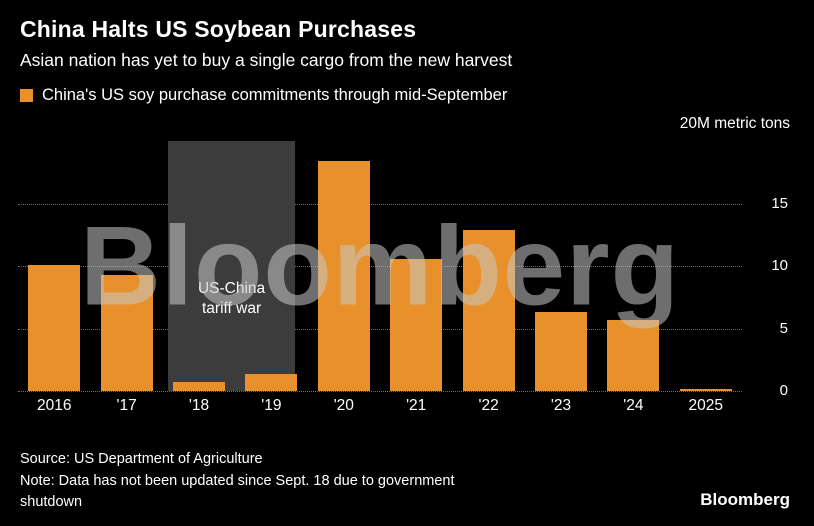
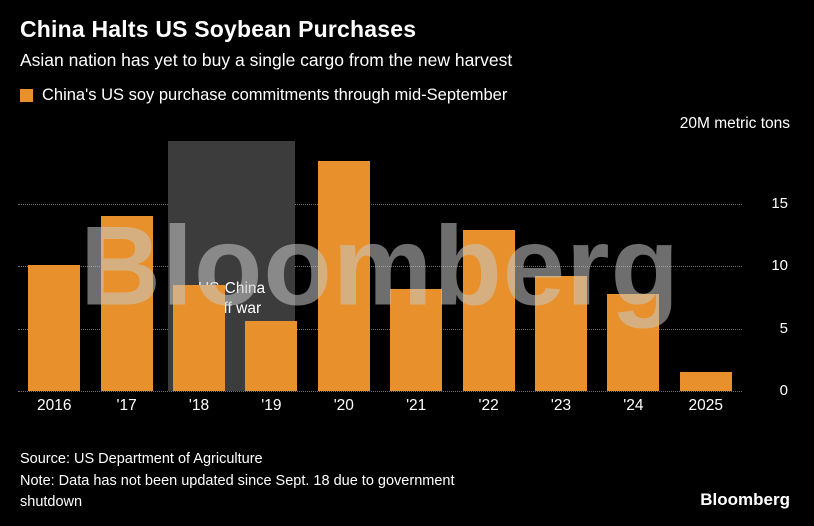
'17: 9.3 -> 14.0
'18: 0.7 -> 8.5
'19: 1.4 -> 5.6
'21: 10.6 -> 8.2
'23: 6.3 -> 9.2
'24: 5.7 -> 7.8
2025: 0.1 -> 1.5
